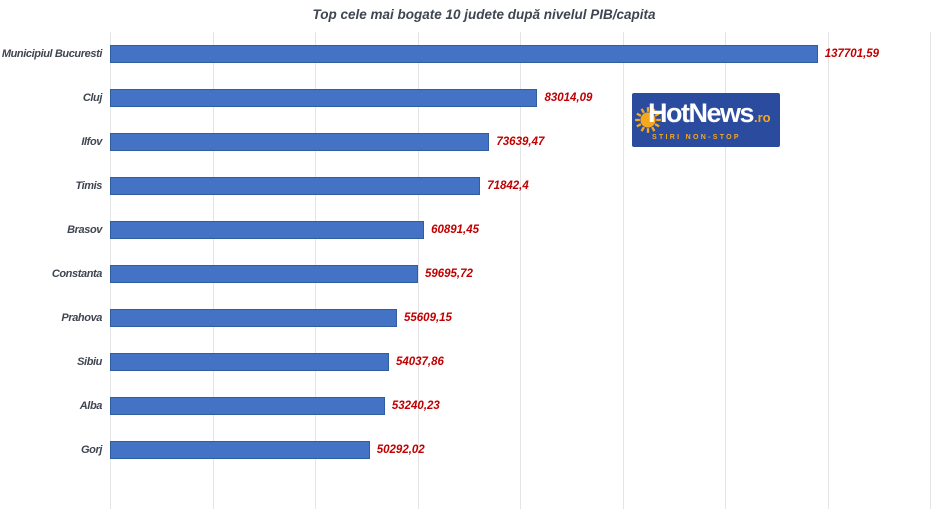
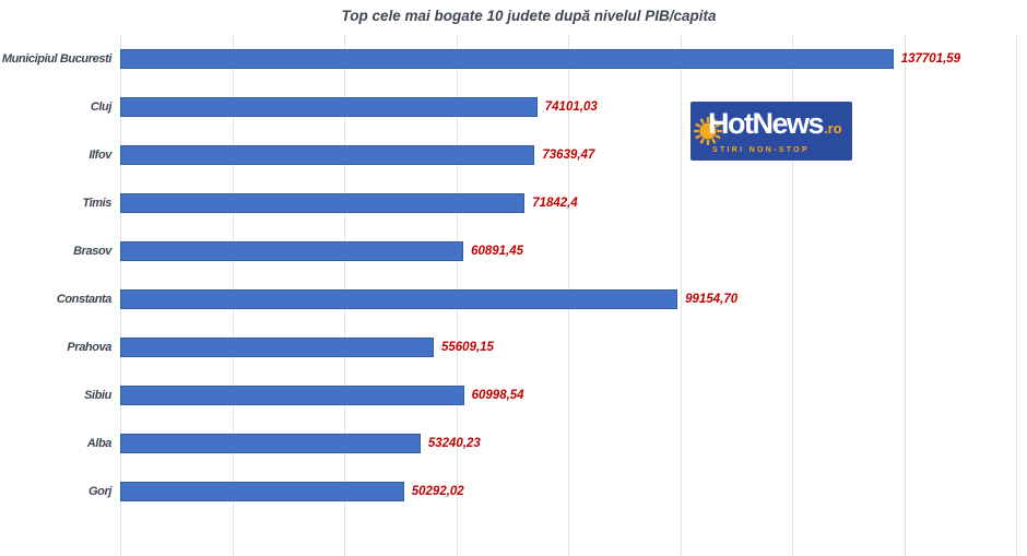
Cluj: 83014,09 -> 74101,03
Constanta: 59695,72 -> 99154,70
Sibiu: 54037,86 -> 60998,54
